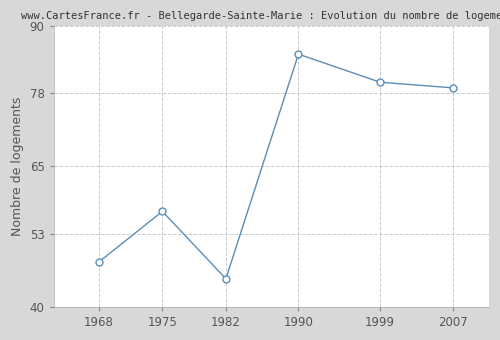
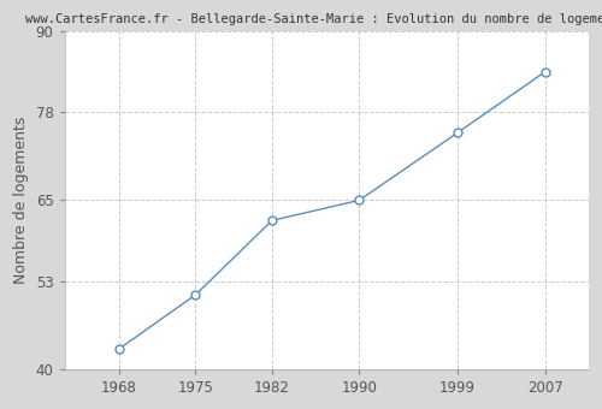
1968: 48 -> 43
1975: 57 -> 51
1982: 45 -> 62
1990: 85 -> 65
1999: 80 -> 75
2007: 79 -> 84
